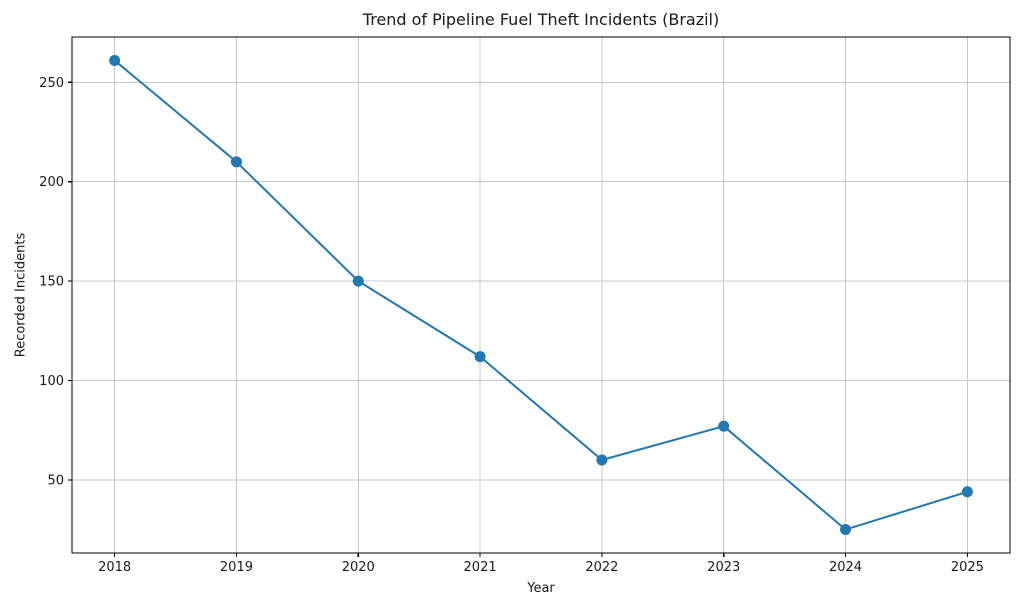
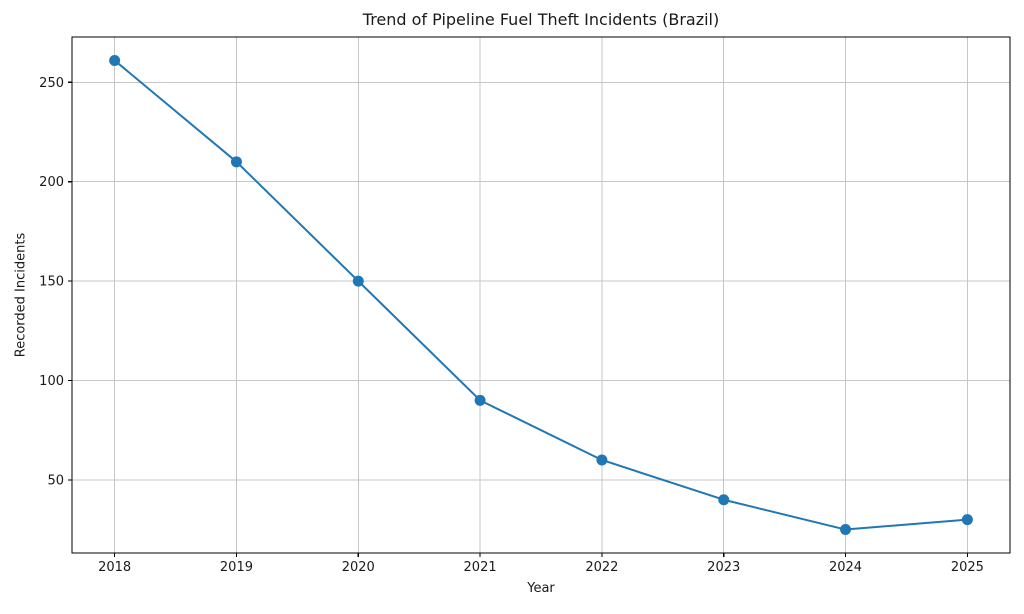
2021: 112 -> 90
2023: 77 -> 40
2025: 44 -> 30
